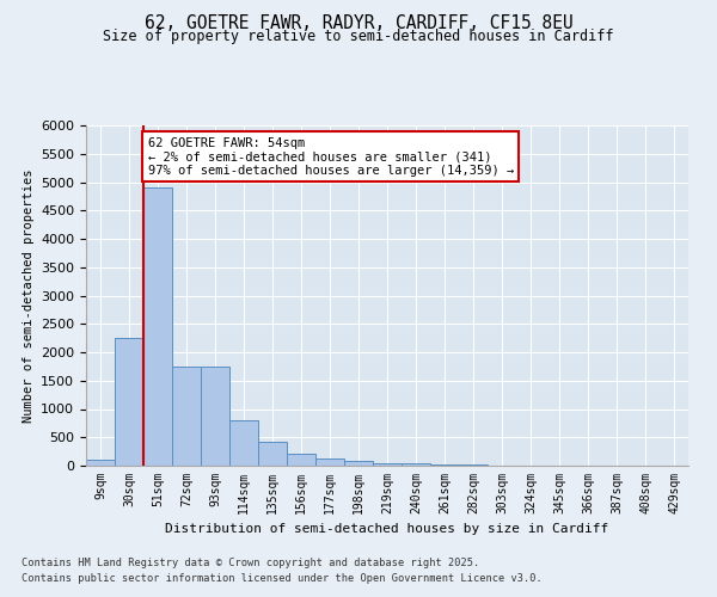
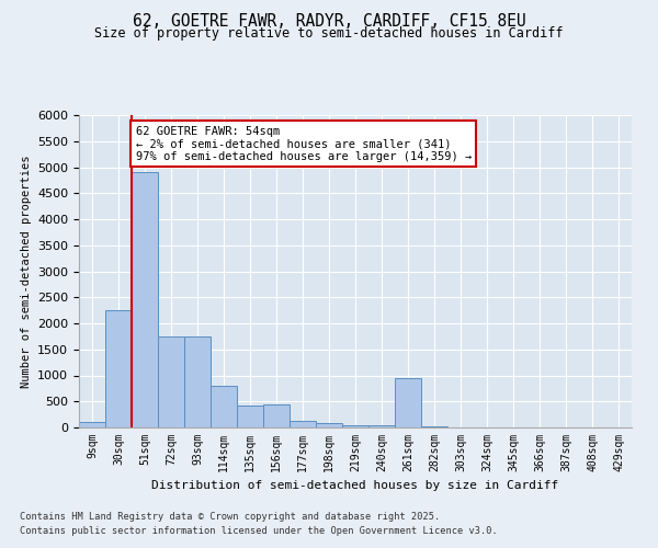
156sqm: 210 -> 450
261sqm: 30 -> 950
